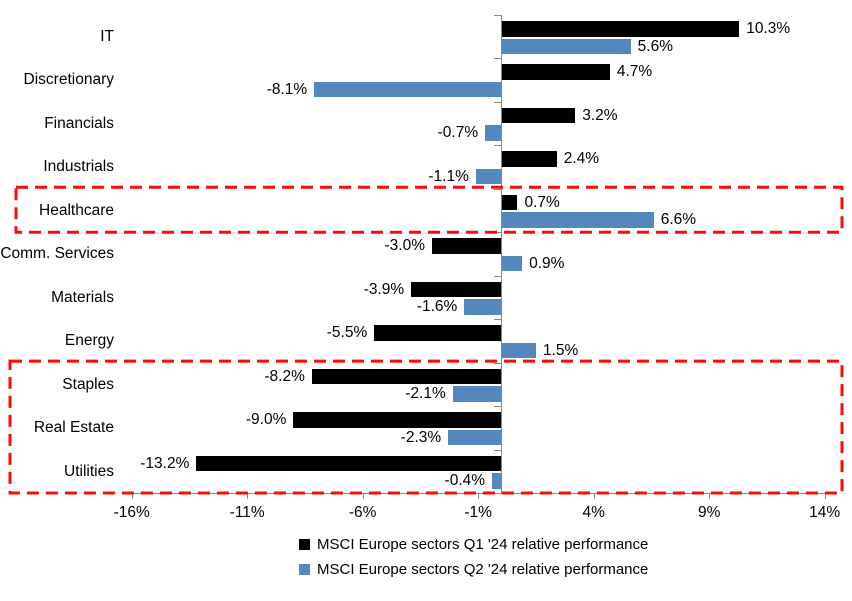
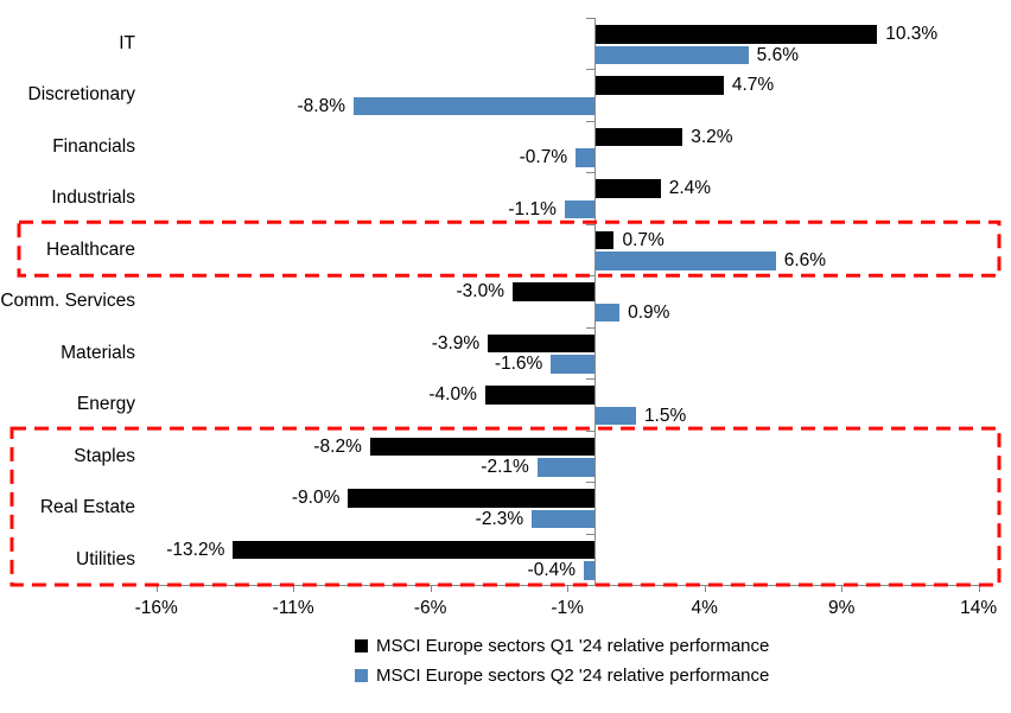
MSCI Europe sectors Q2 '24 relative performance/Discretionary: -8.1% -> -8.8%
MSCI Europe sectors Q1 '24 relative performance/Energy: -5.5% -> -4.0%
